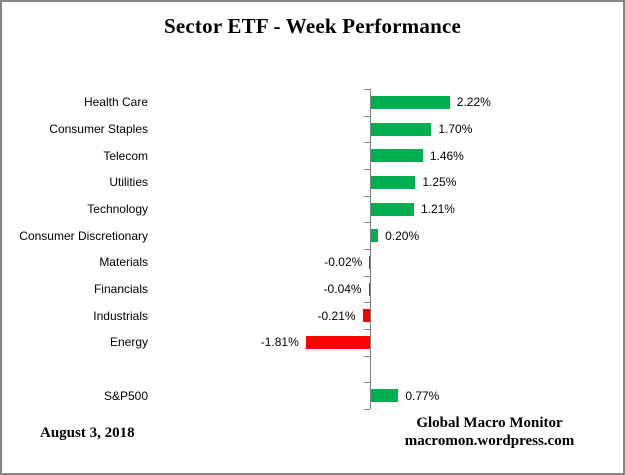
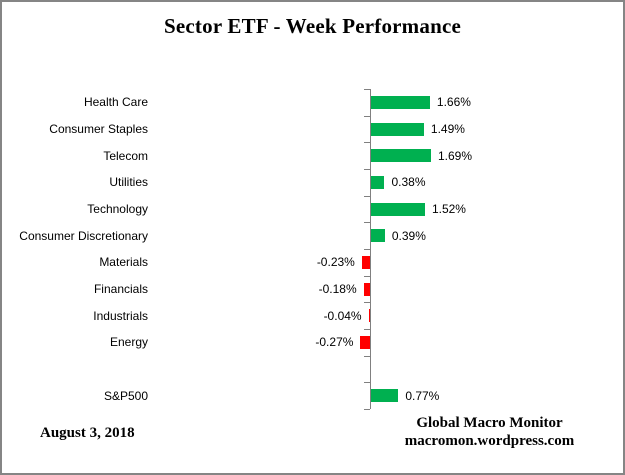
Health Care: 2.22% -> 1.66%
Consumer Staples: 1.70% -> 1.49%
Telecom: 1.46% -> 1.69%
Utilities: 1.25% -> 0.38%
Technology: 1.21% -> 1.52%
Consumer Discretionary: 0.20% -> 0.39%
Materials: -0.02% -> -0.23%
Financials: -0.04% -> -0.18%
Industrials: -0.21% -> -0.04%
Energy: -1.81% -> -0.27%
